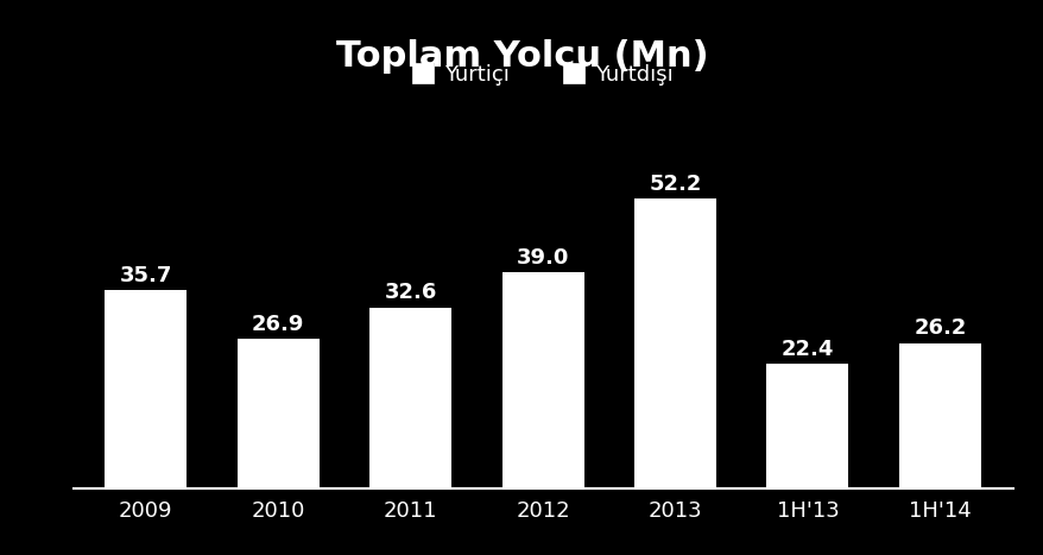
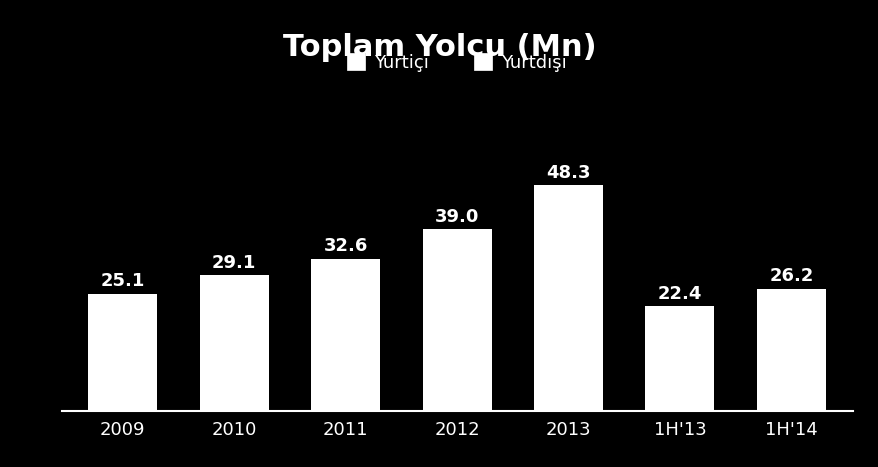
2009: 35.7 -> 25.1
2010: 26.9 -> 29.1
2013: 52.2 -> 48.3
